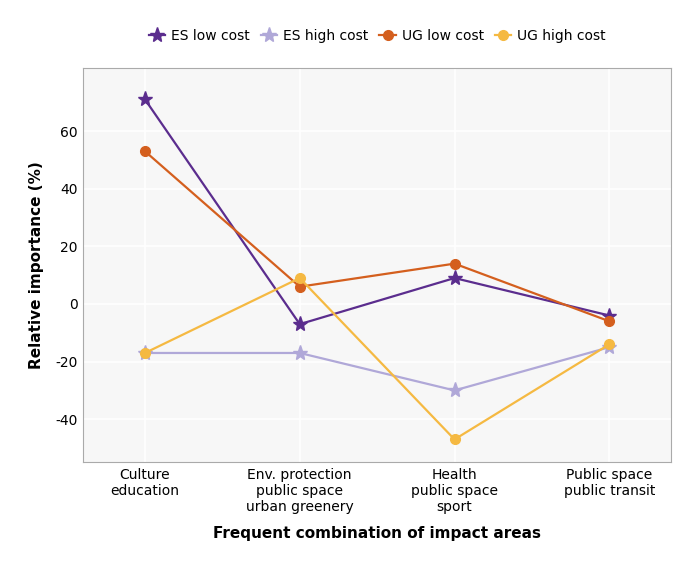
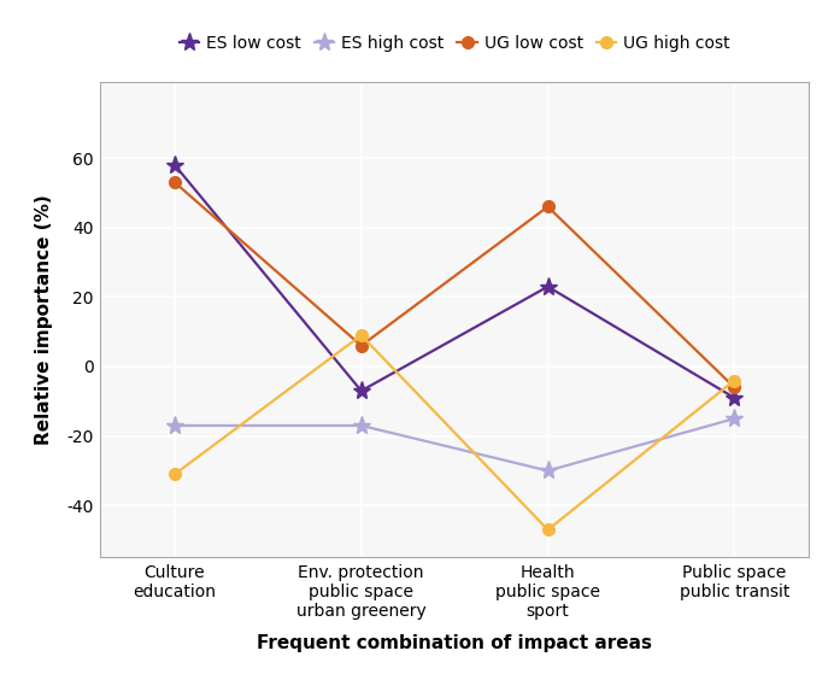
ES low cost/Culture education: 71 -> 58
UG high cost/Culture education: -17 -> -31
ES low cost/Health public space sport: 9 -> 23
UG low cost/Health public space sport: 14 -> 46
ES low cost/Public space public transit: -4 -> -9
UG high cost/Public space public transit: -14 -> -4
